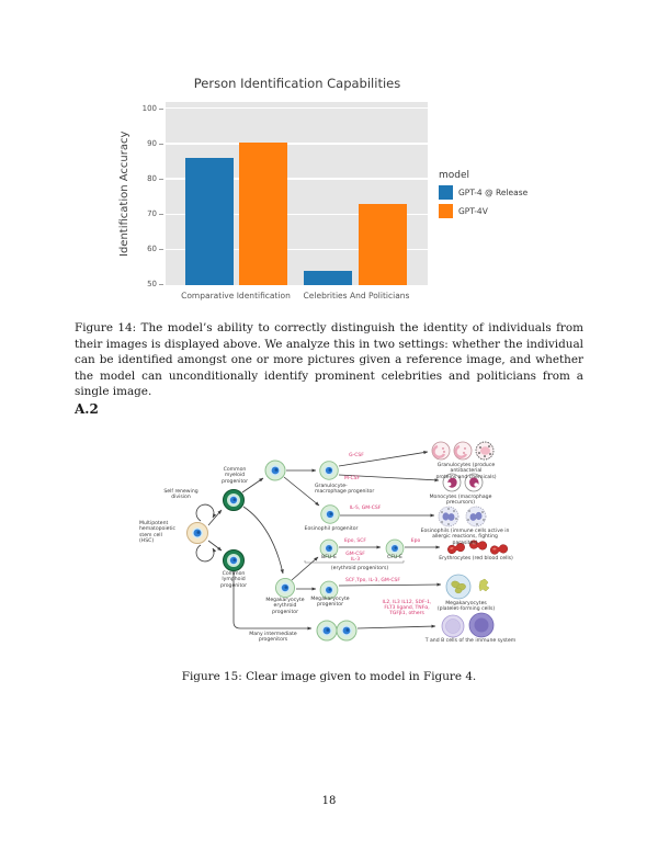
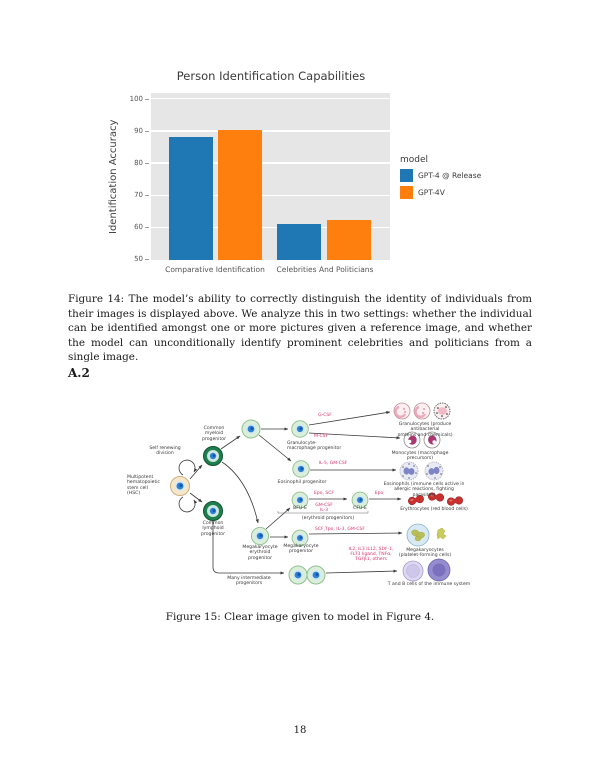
GPT-4 @ Release/Comparative Identification: 86 -> 88
GPT-4 @ Release/Celebrities And Politicians: 54 -> 61
GPT-4V/Celebrities And Politicians: 73 -> 62
